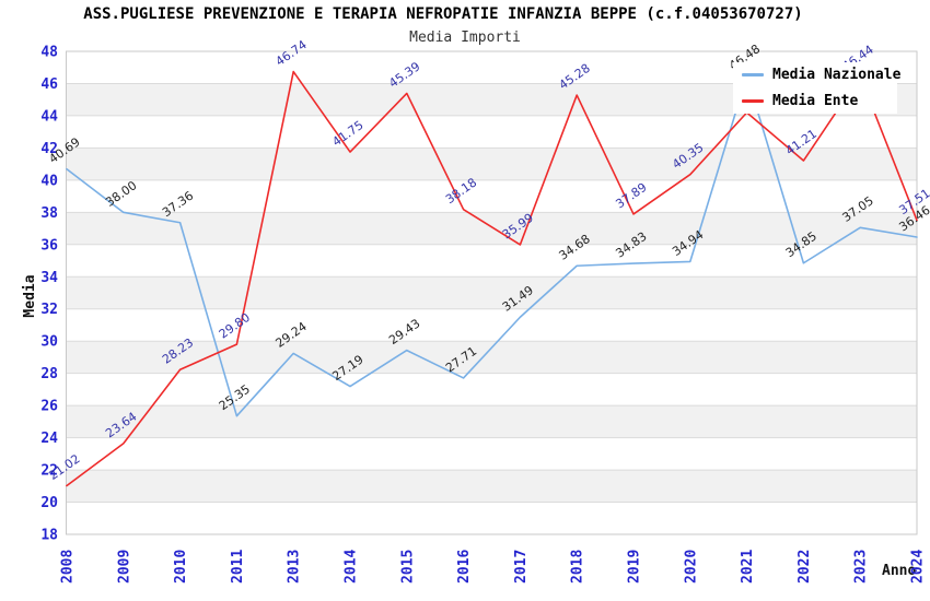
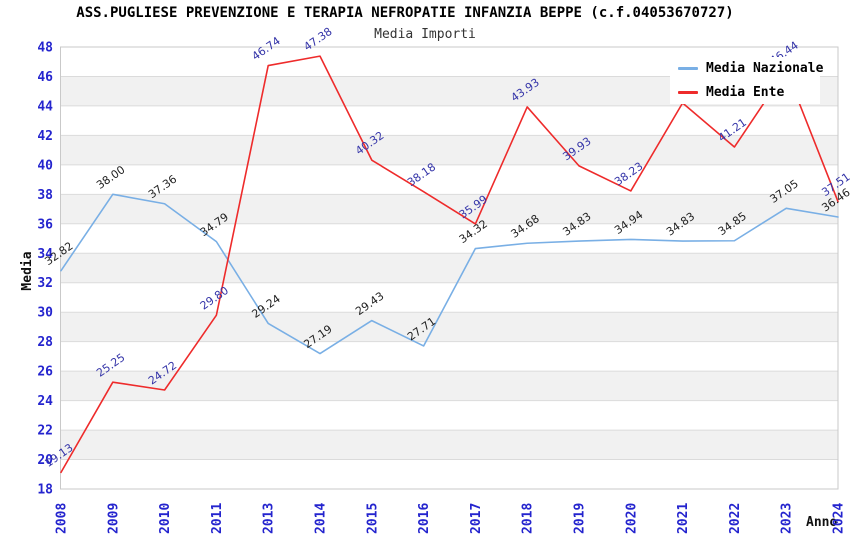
Media Nazionale/2008: 40.69 -> 32.82
Media Ente/2008: 21.02 -> 19.13
Media Ente/2009: 23.64 -> 25.25
Media Ente/2010: 28.23 -> 24.72
Media Nazionale/2011: 25.35 -> 34.79
Media Ente/2014: 41.75 -> 47.38
Media Ente/2015: 45.39 -> 40.32
Media Nazionale/2017: 31.49 -> 34.32
Media Ente/2018: 45.28 -> 43.93
Media Ente/2019: 37.89 -> 39.93
Media Ente/2020: 40.35 -> 38.23
Media Nazionale/2021: 46.48 -> 34.83
